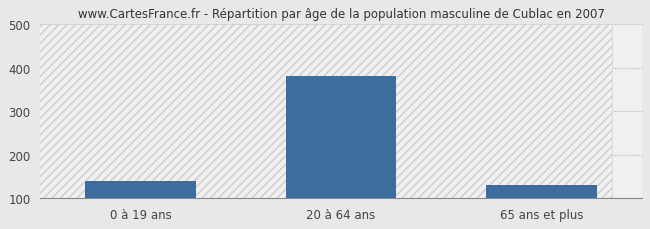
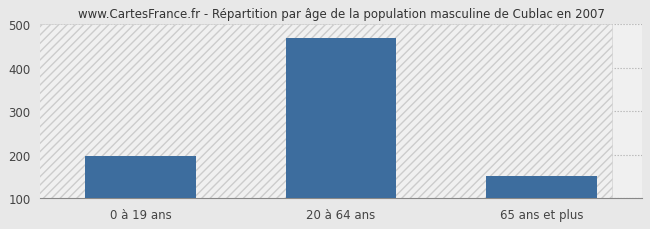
0 à 19 ans: 140 -> 197
20 à 64 ans: 380 -> 469
65 ans et plus: 130 -> 150
